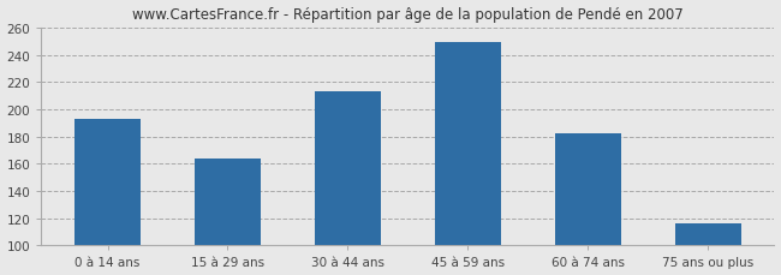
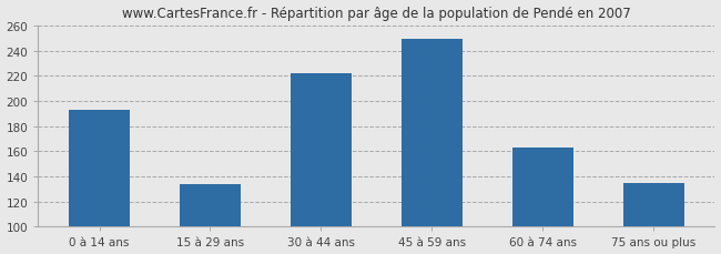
15 à 29 ans: 164 -> 134
30 à 44 ans: 213 -> 222
60 à 74 ans: 182 -> 163
75 ans ou plus: 116 -> 135
